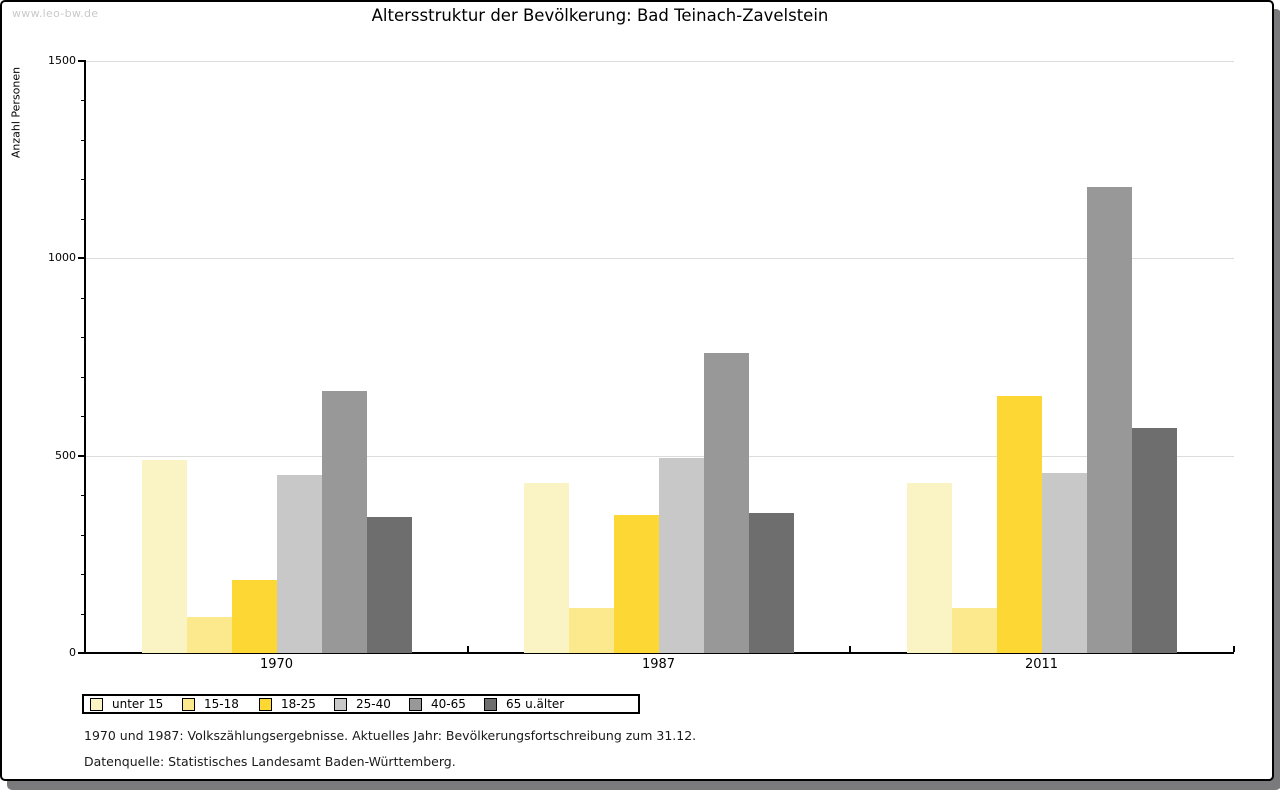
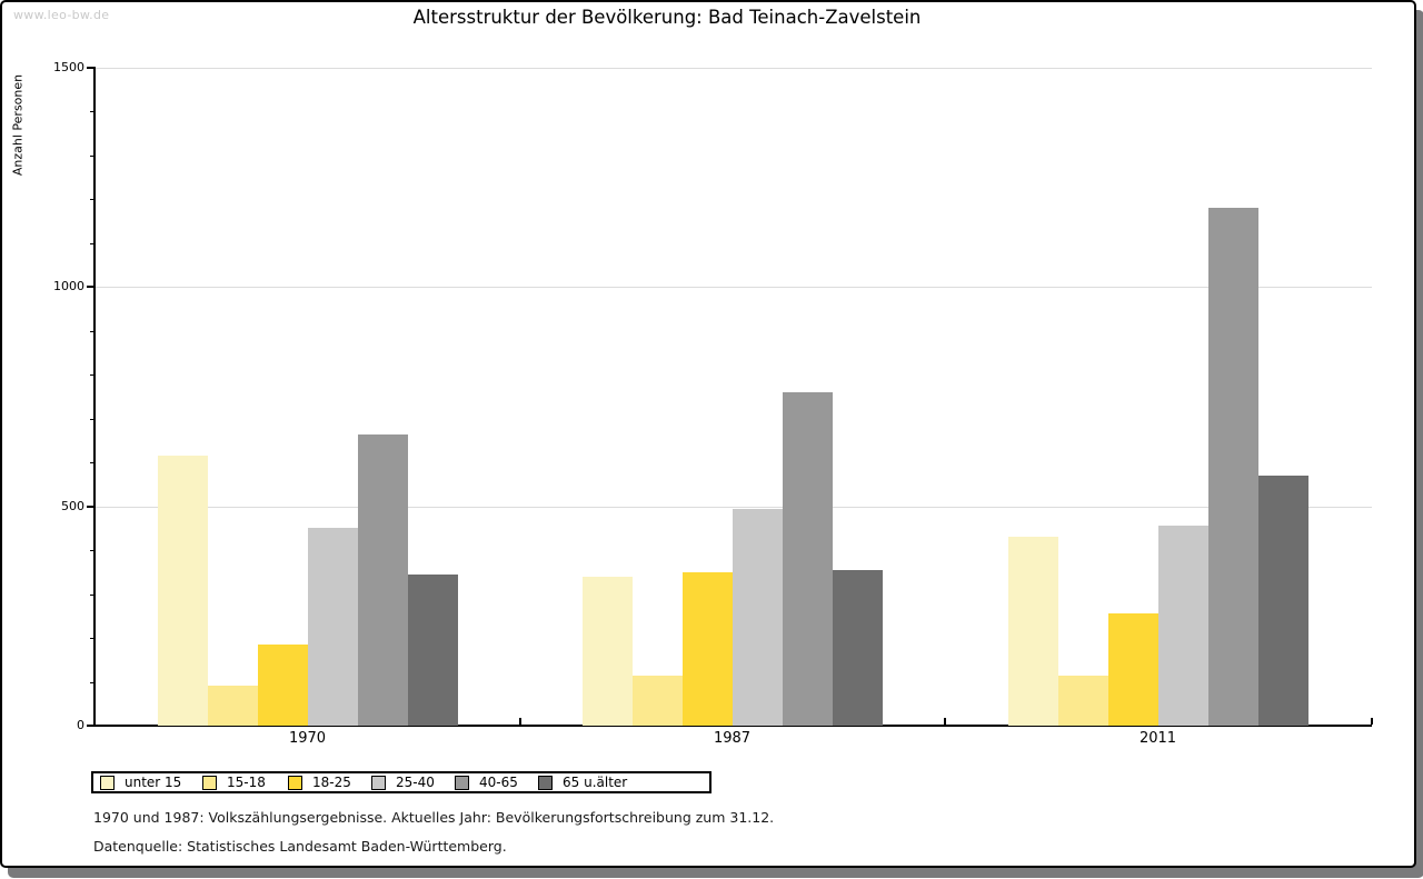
unter 15/1970: 490 -> 620
unter 15/1987: 430 -> 340
18-25/2011: 650 -> 260
